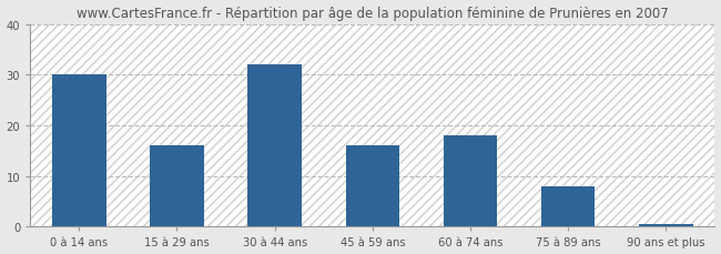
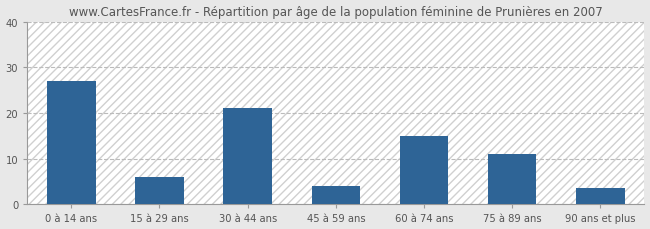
0 à 14 ans: 30.0 -> 27.0
15 à 29 ans: 16.0 -> 6.0
30 à 44 ans: 32.0 -> 21.0
45 à 59 ans: 16.0 -> 4.0
60 à 74 ans: 18.0 -> 15.0
75 à 89 ans: 8.0 -> 11.0
90 ans et plus: 0.5 -> 3.5
